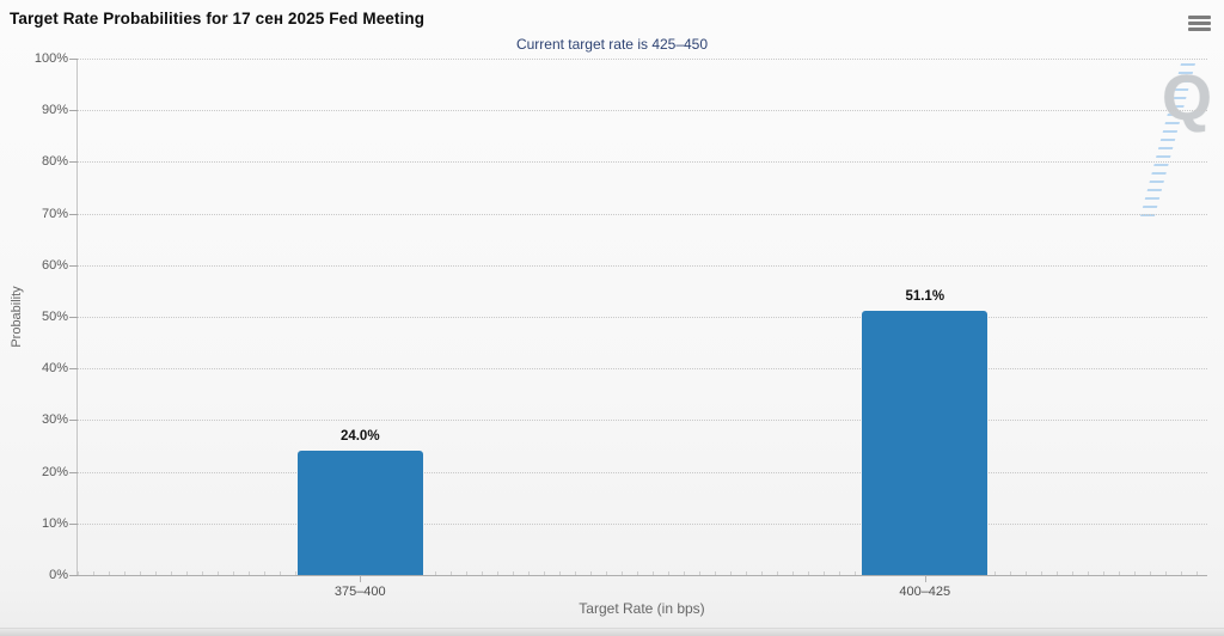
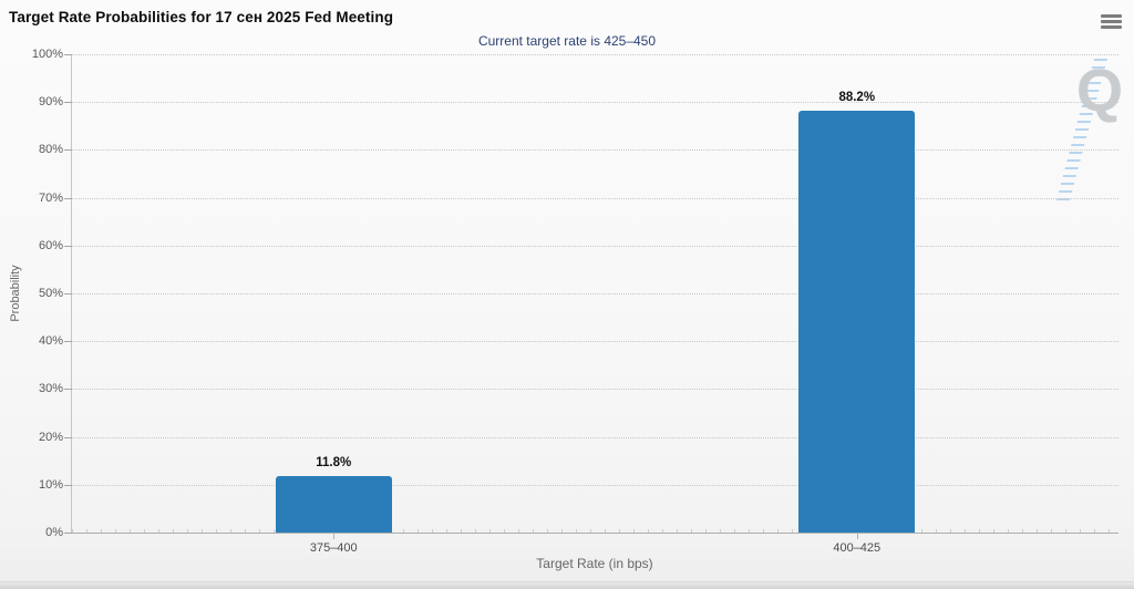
375–400: 24.0% -> 11.8%
400–425: 51.1% -> 88.2%
